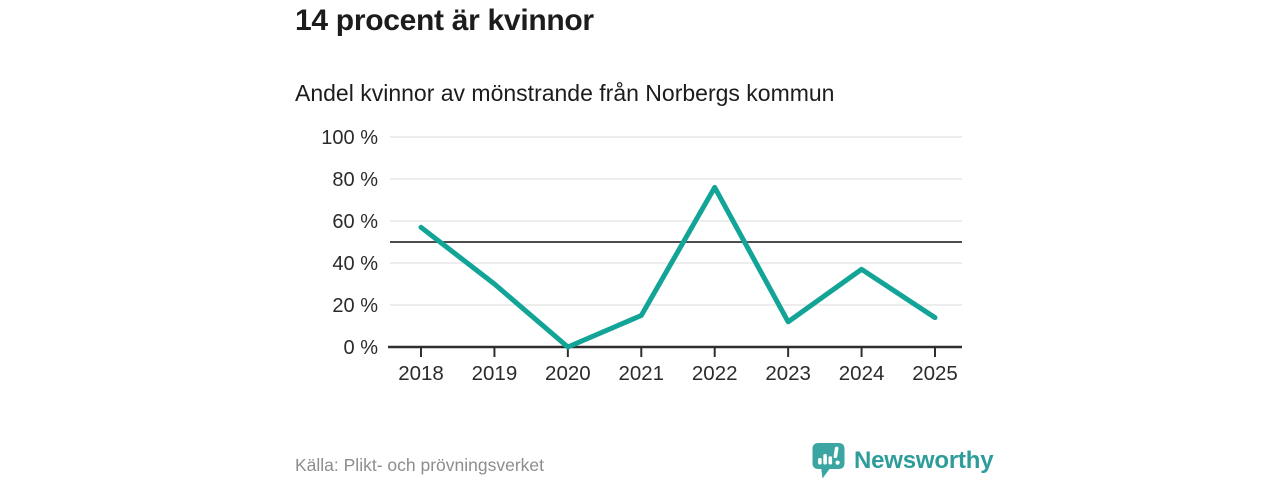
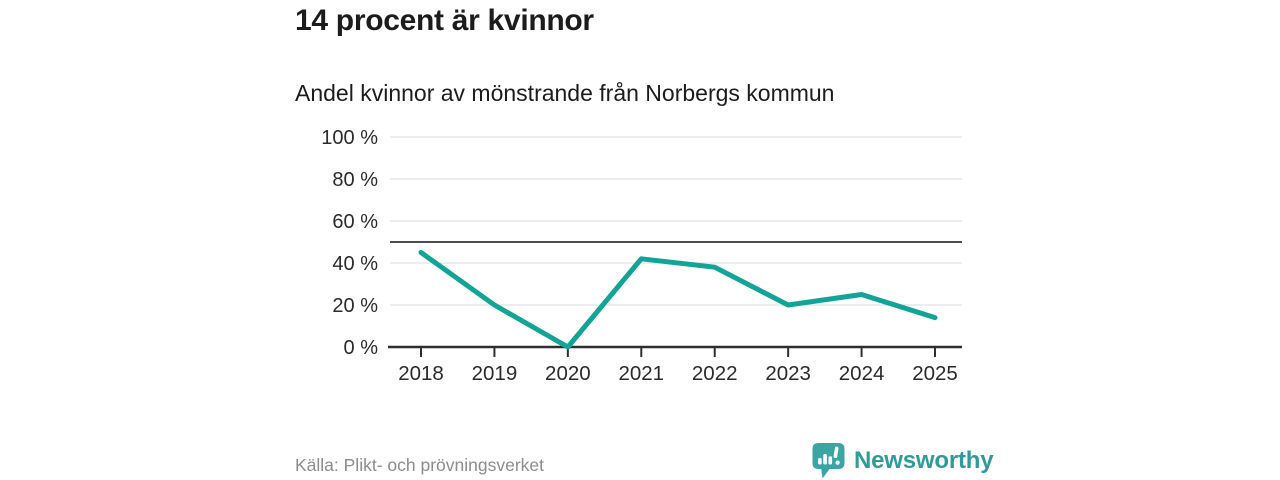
2018: 57% -> 45%
2019: 30% -> 20%
2021: 15% -> 42%
2022: 76% -> 38%
2023: 12% -> 20%
2024: 37% -> 25%
